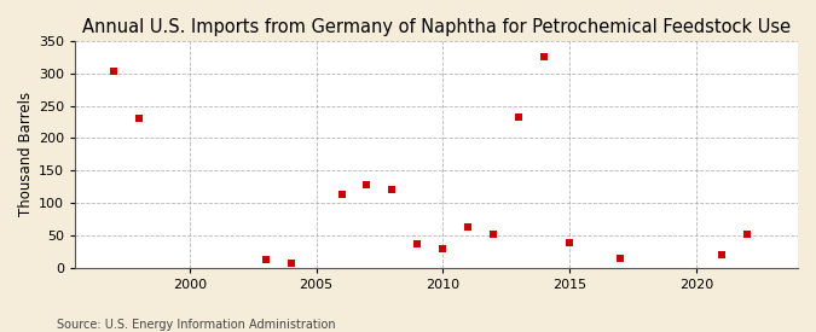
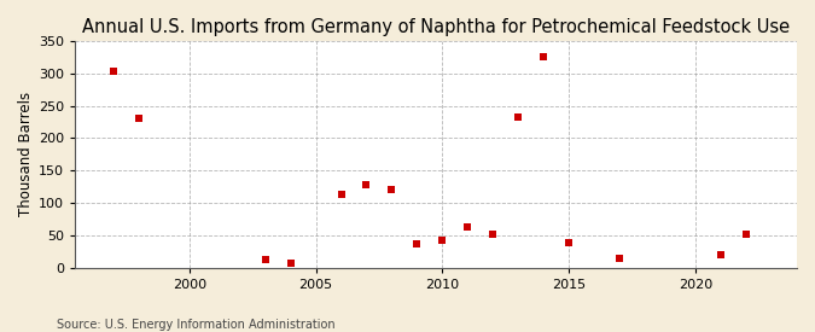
2010: 29 -> 42
